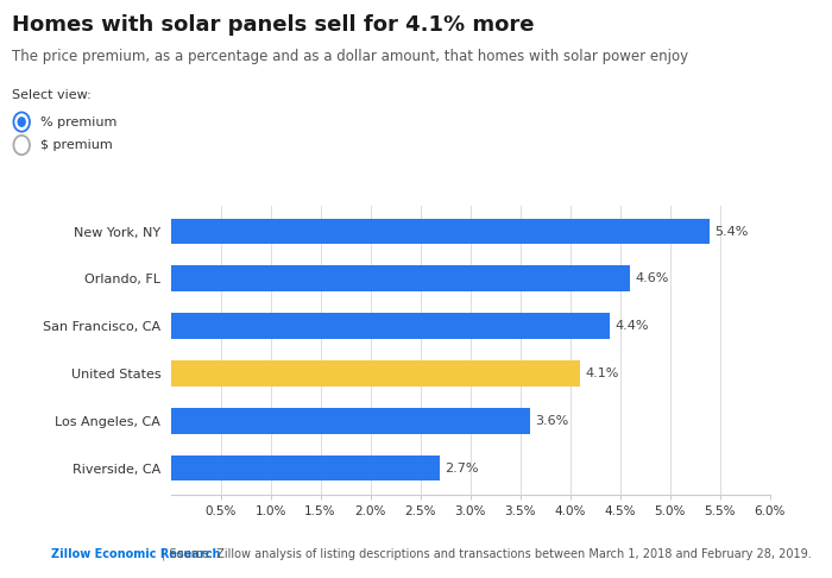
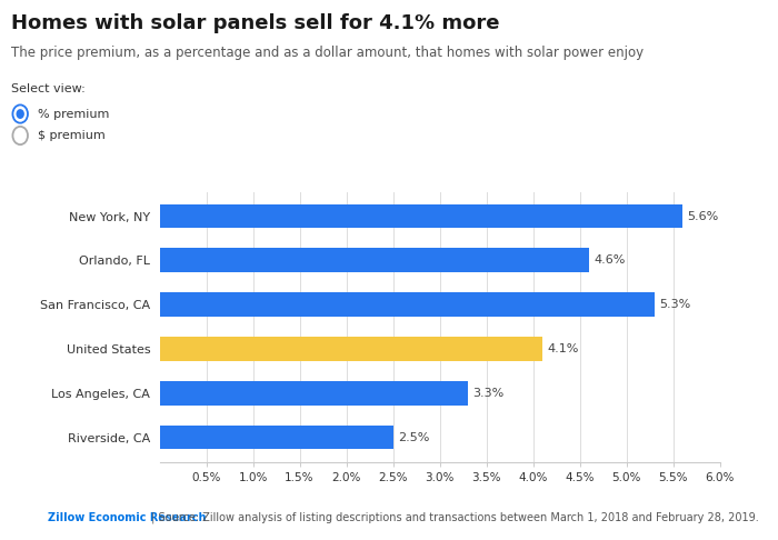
New York, NY: 5.4% -> 5.6%
San Francisco, CA: 4.4% -> 5.3%
Los Angeles, CA: 3.6% -> 3.3%
Riverside, CA: 2.7% -> 2.5%
